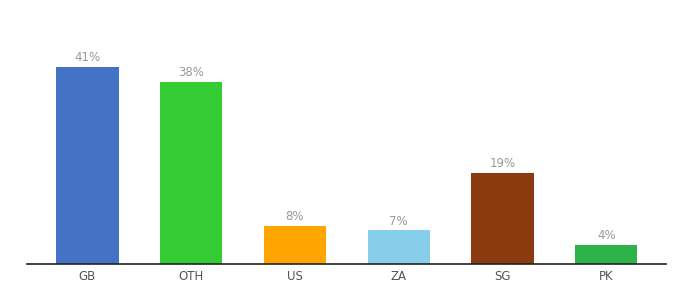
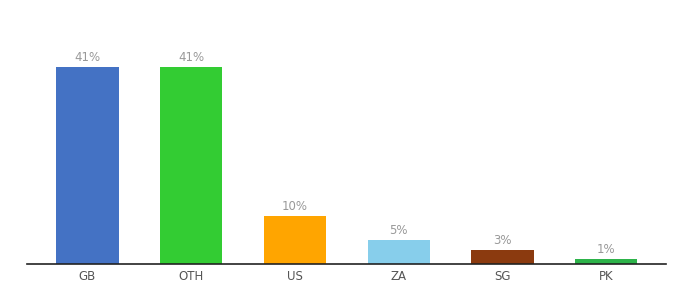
OTH: 38% -> 41%
US: 8% -> 10%
ZA: 7% -> 5%
SG: 19% -> 3%
PK: 4% -> 1%
